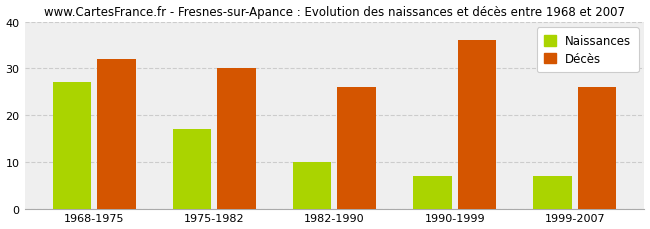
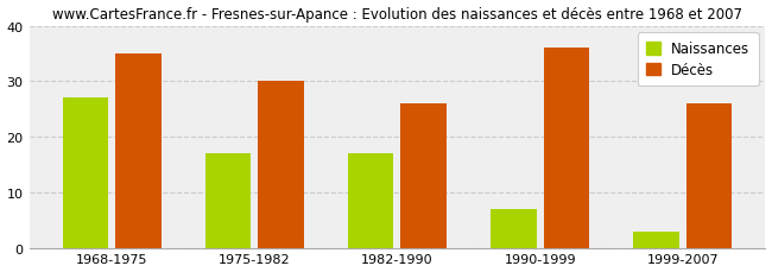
Décès/1968-1975: 32 -> 35
Naissances/1982-1990: 10 -> 17
Naissances/1999-2007: 7 -> 3
